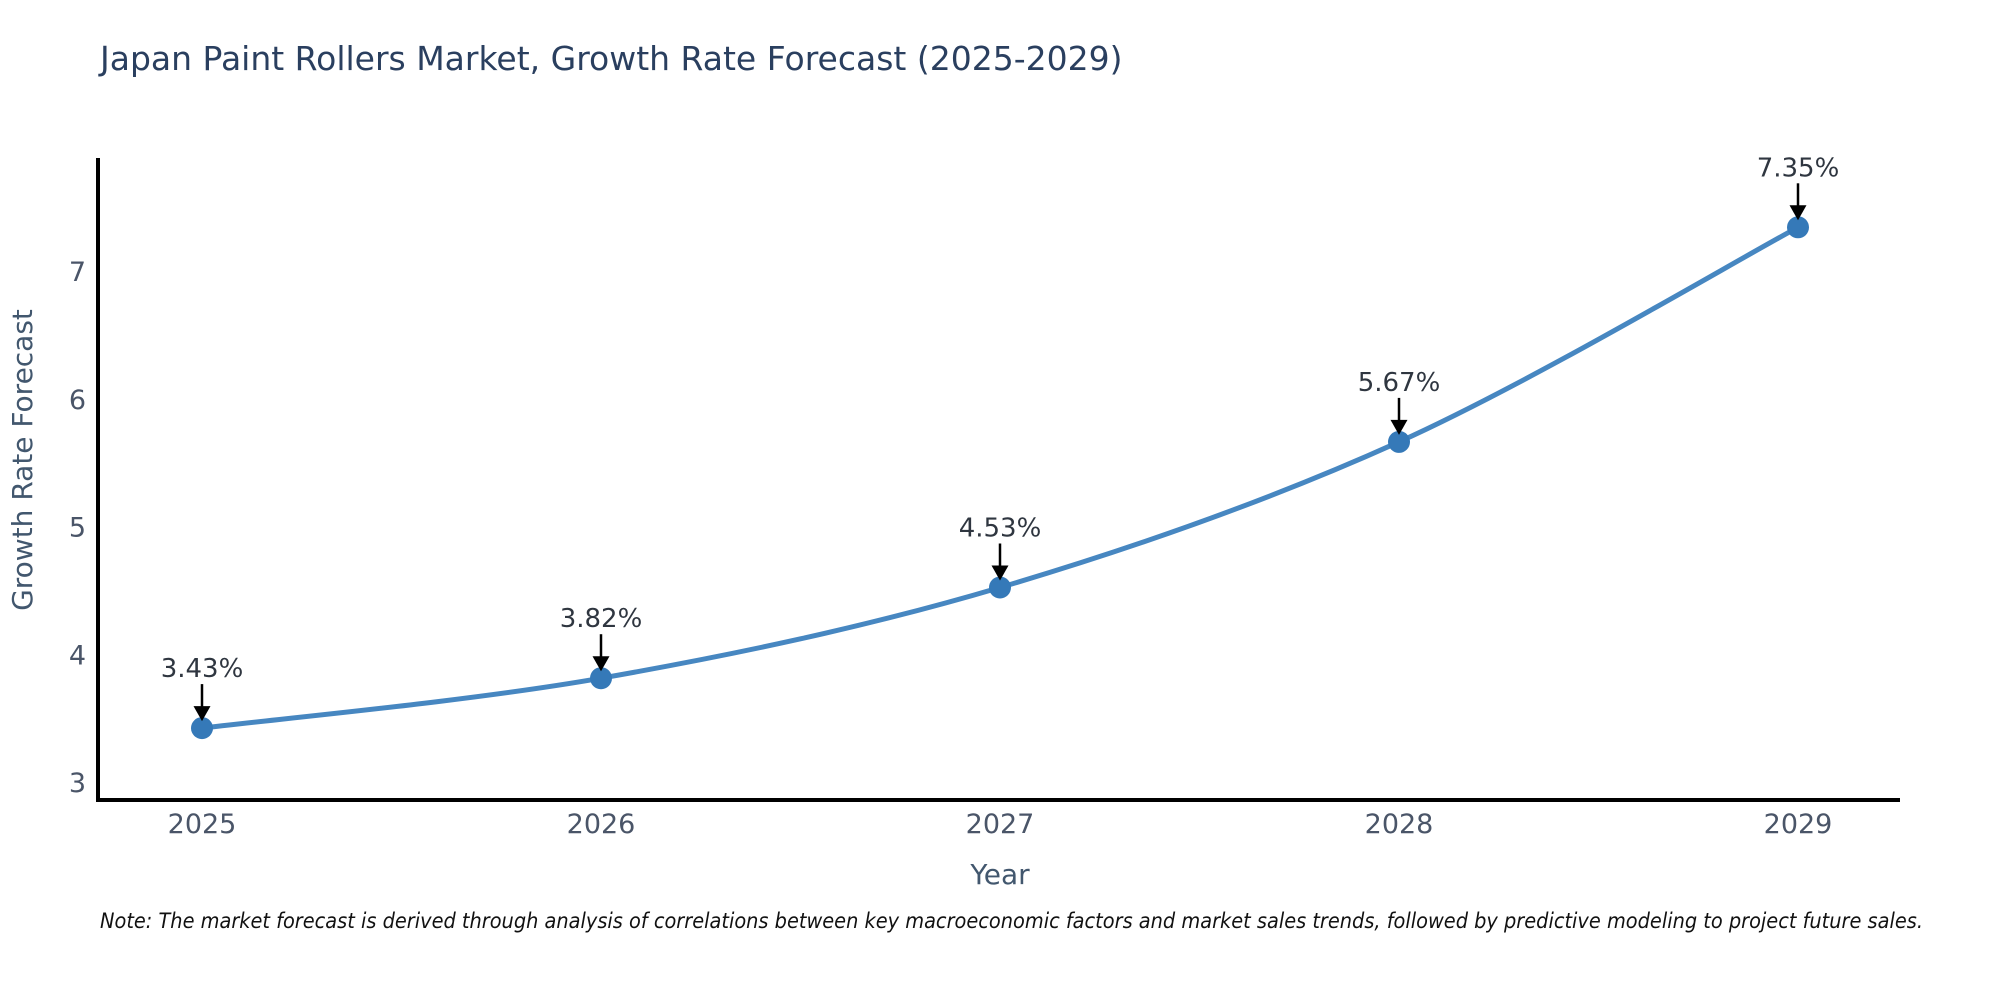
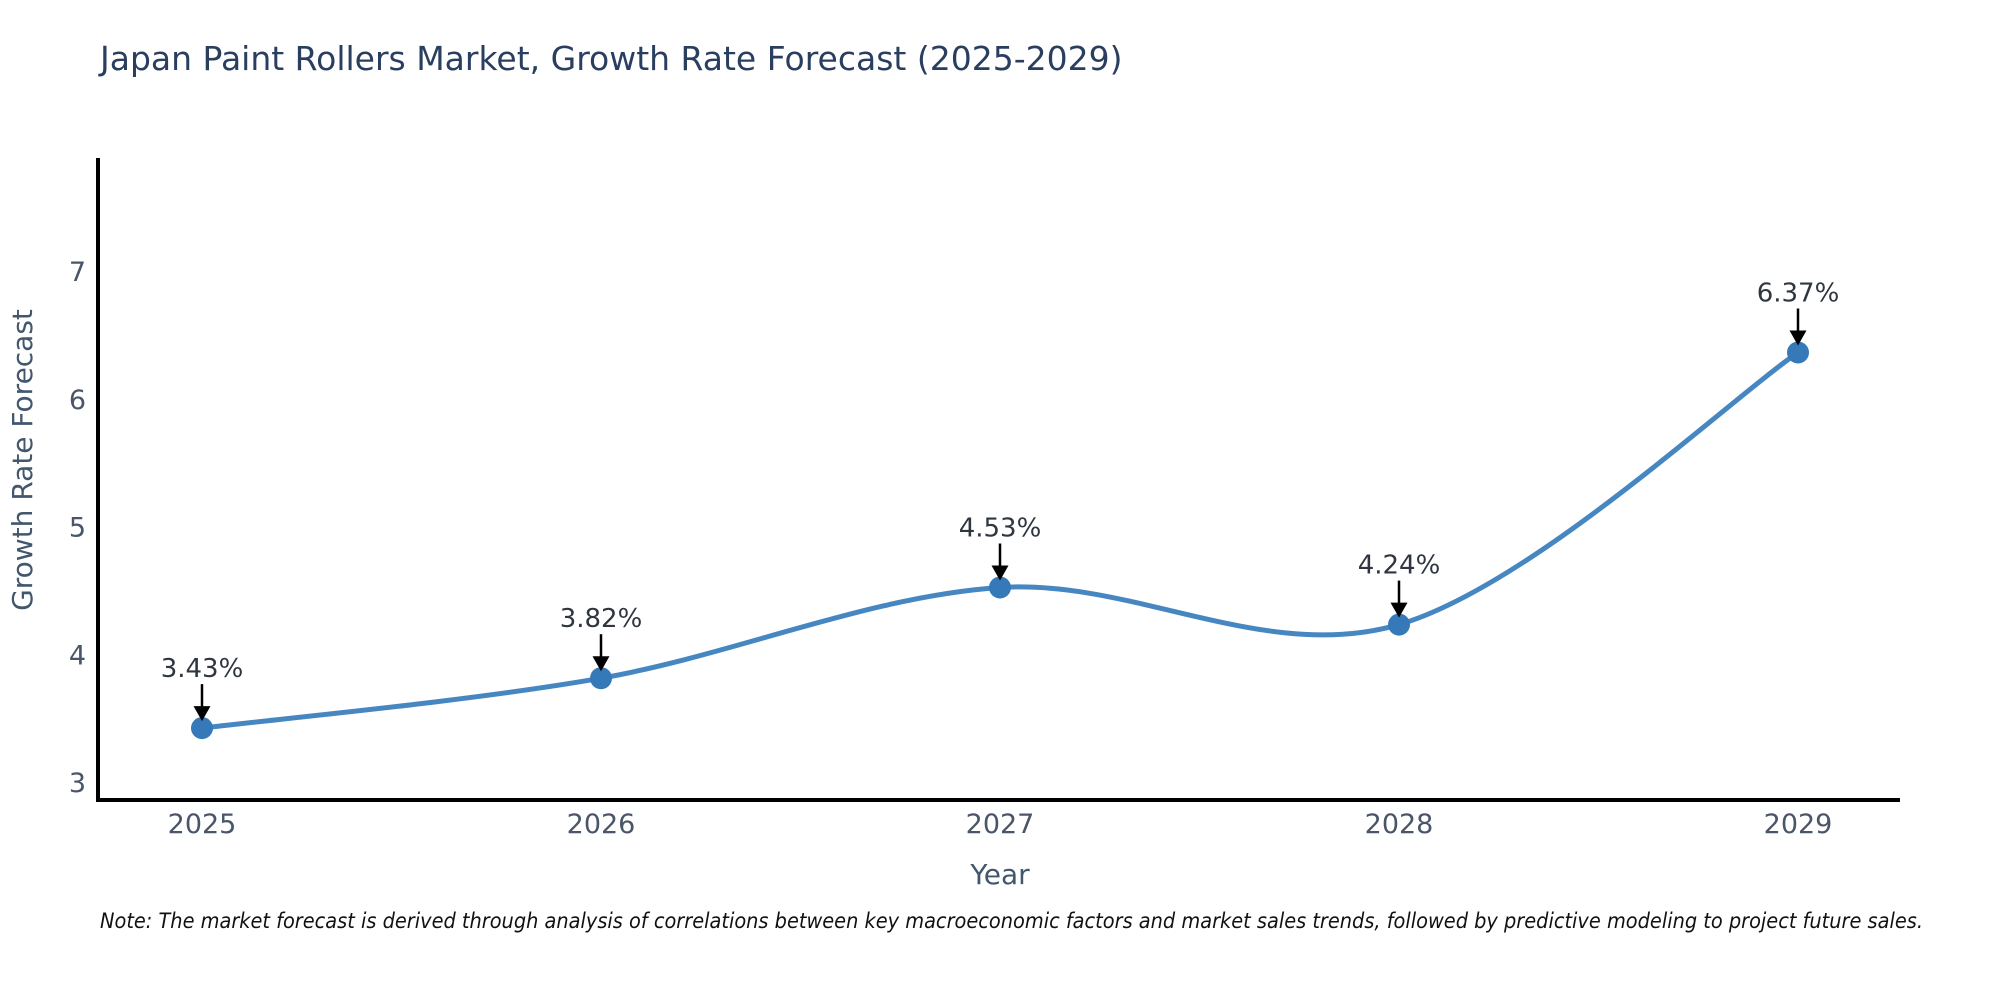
2028: 5.67% -> 4.24%
2029: 7.35% -> 6.37%
